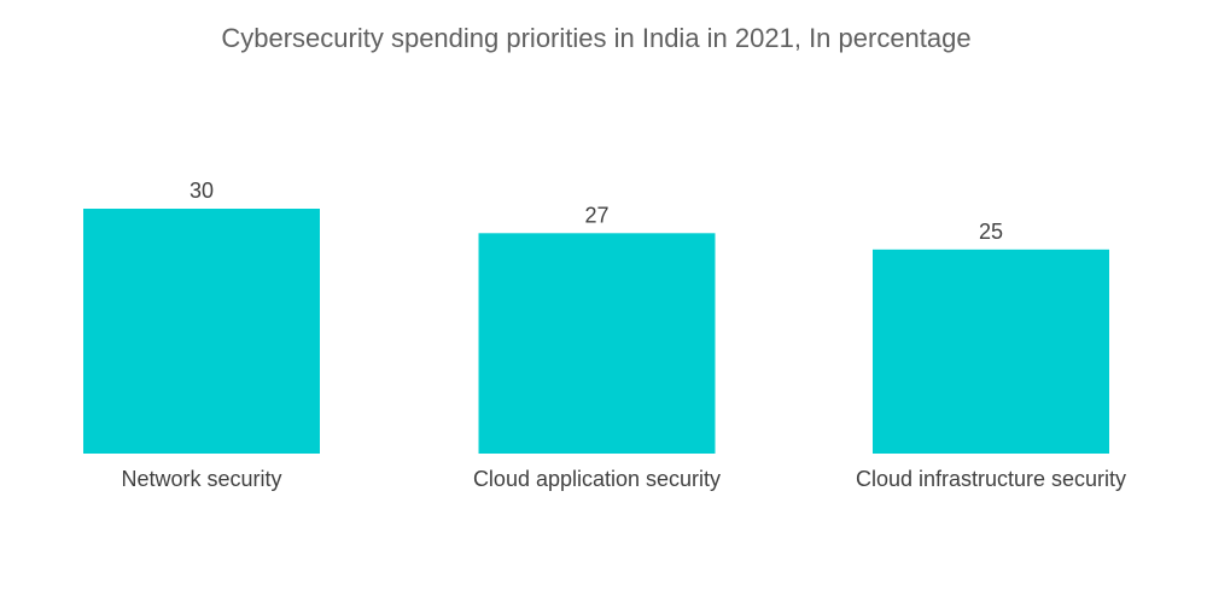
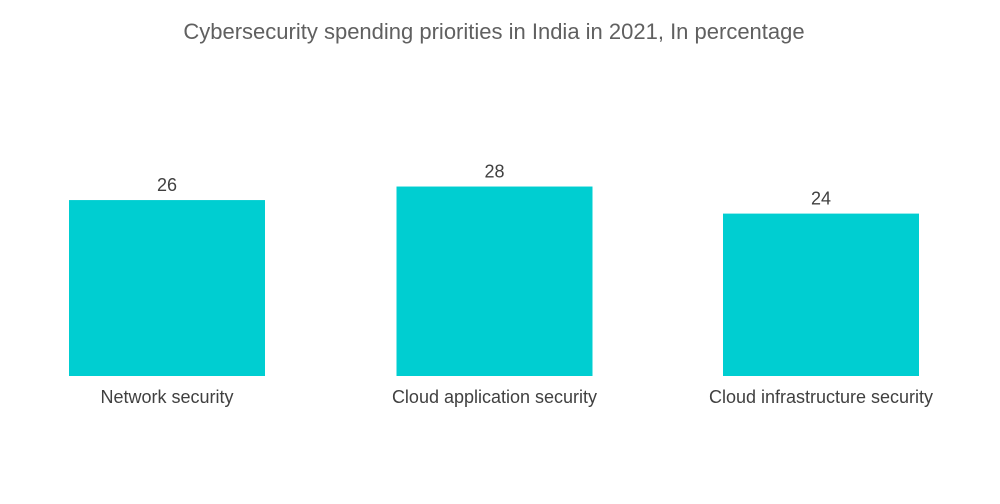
Network security: 30 -> 26
Cloud application security: 27 -> 28
Cloud infrastructure security: 25 -> 24
